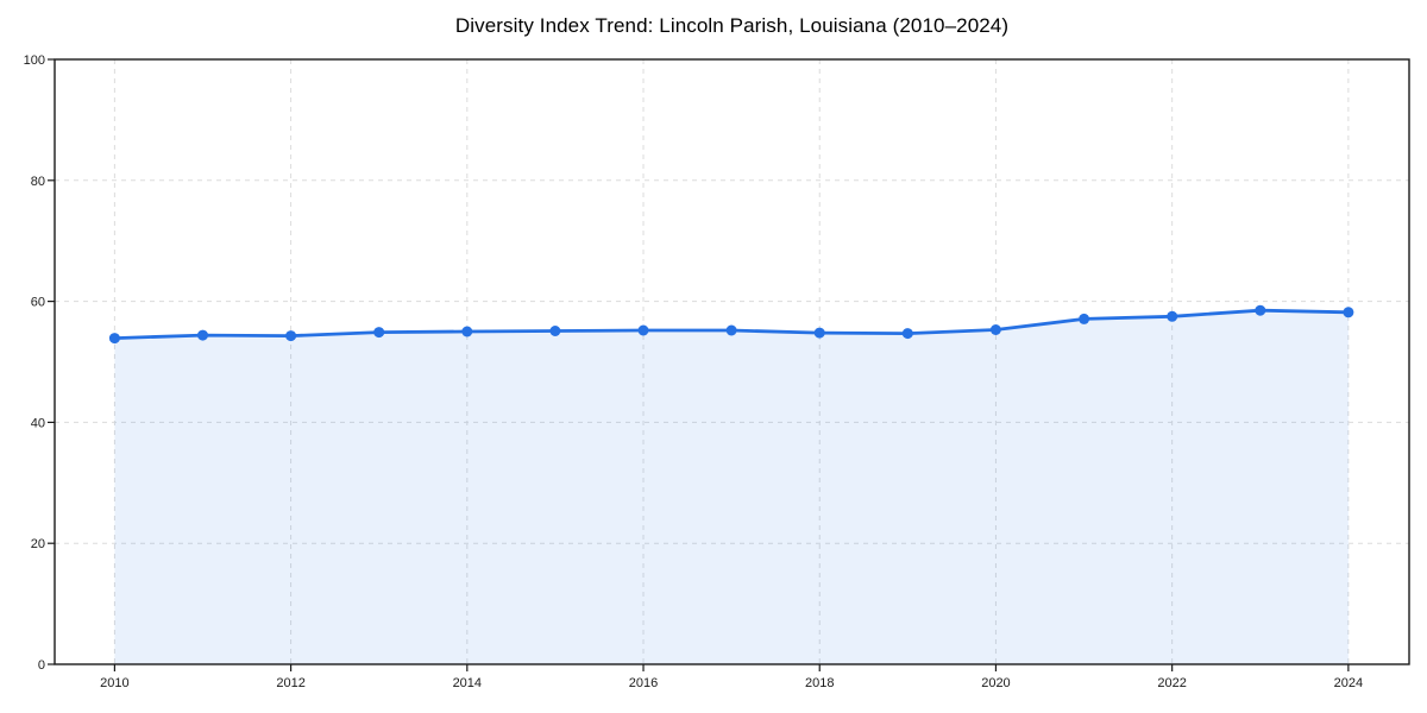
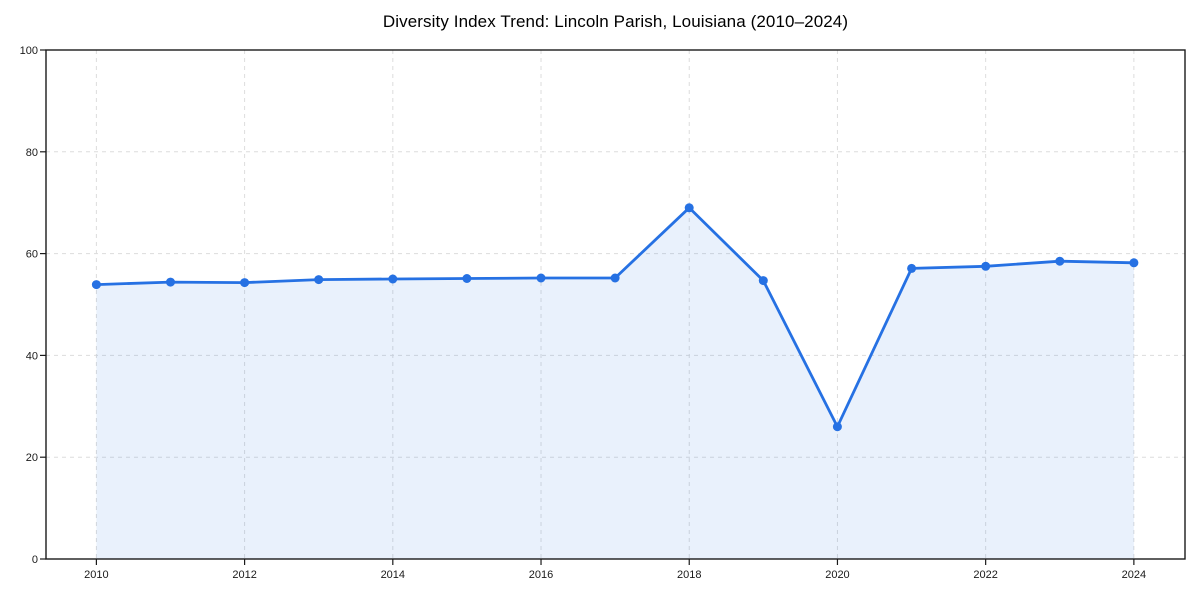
2018: 55 -> 69
2020: 55 -> 26
